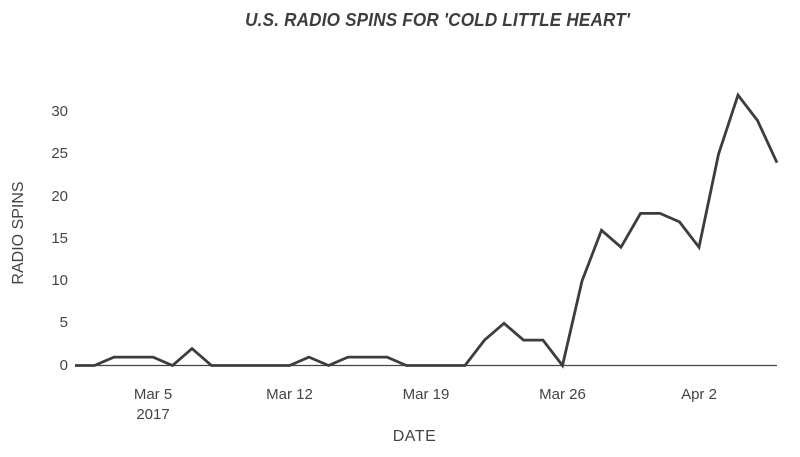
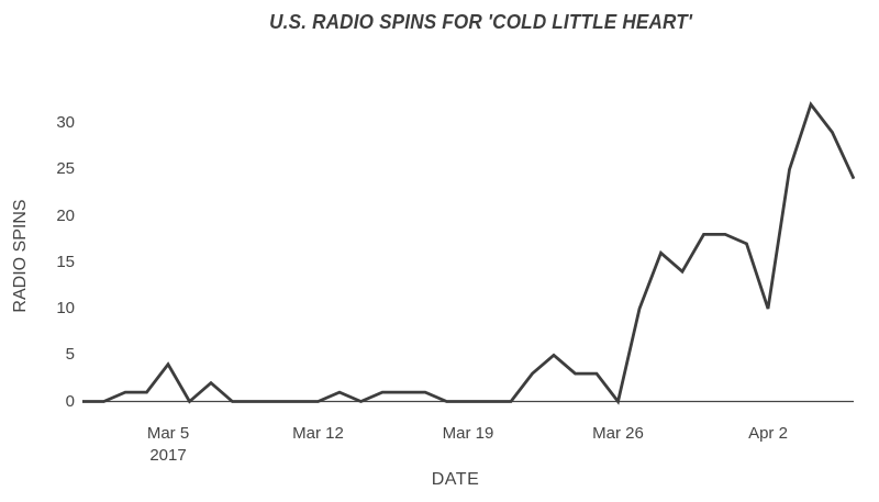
Mar 5: 1 -> 4
Apr 2: 14 -> 10
